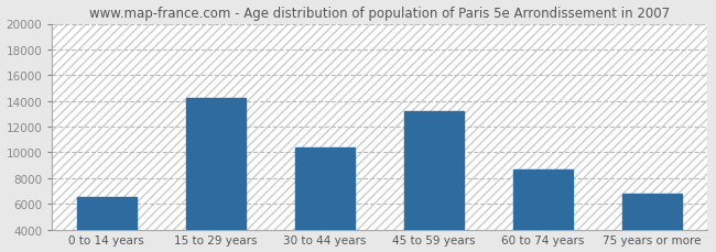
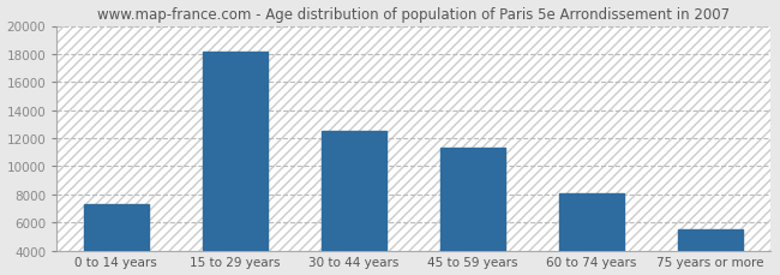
0 to 14 years: 6500 -> 7300
15 to 29 years: 14200 -> 18200
30 to 44 years: 10400 -> 12500
45 to 59 years: 13200 -> 11400
60 to 74 years: 8700 -> 8100
75 years or more: 6800 -> 5500
